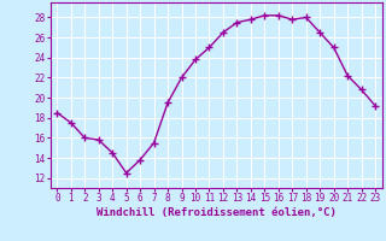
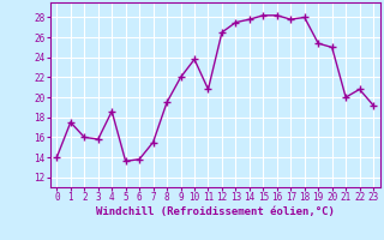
0: 18.5 -> 14.0
4: 14.5 -> 18.6
5: 12.5 -> 13.6
11: 25.0 -> 20.8
19: 26.5 -> 25.4
21: 22.2 -> 20.0
